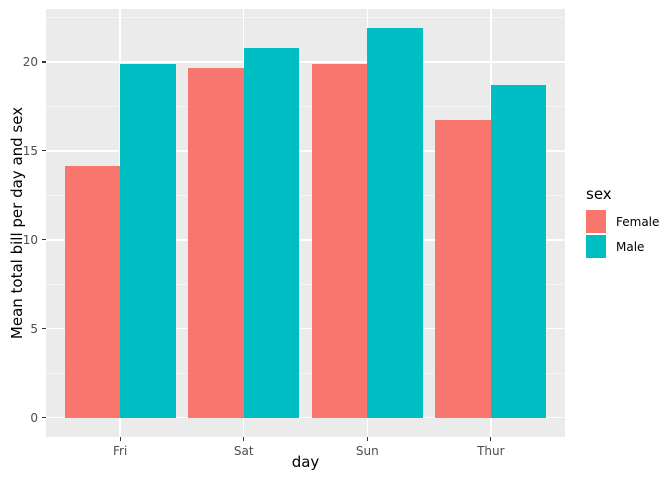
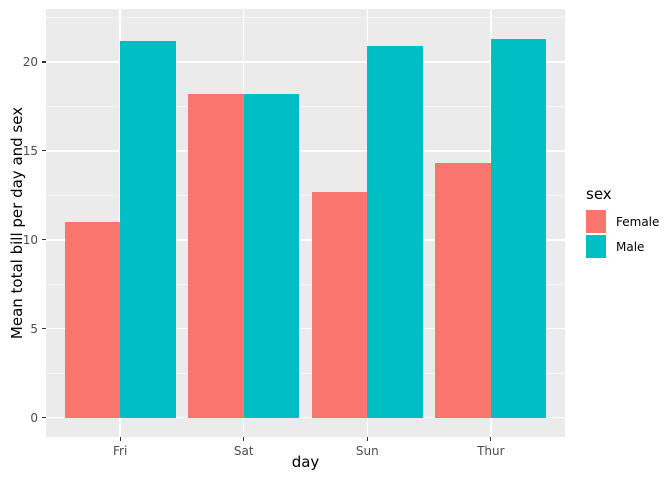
Female/Fri: 14.2 -> 11.0
Male/Fri: 19.9 -> 21.2
Female/Sat: 19.7 -> 18.2
Male/Sat: 20.8 -> 18.2
Female/Sun: 19.9 -> 12.7
Male/Sun: 21.9 -> 20.9
Female/Thur: 16.7 -> 14.3
Male/Thur: 18.7 -> 21.3
